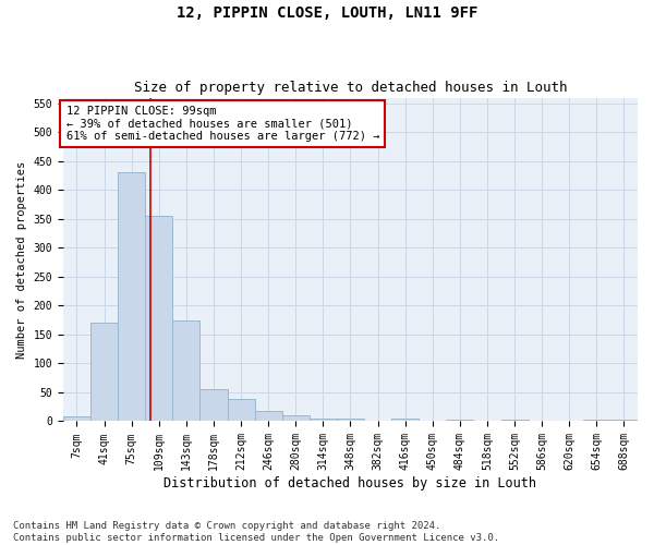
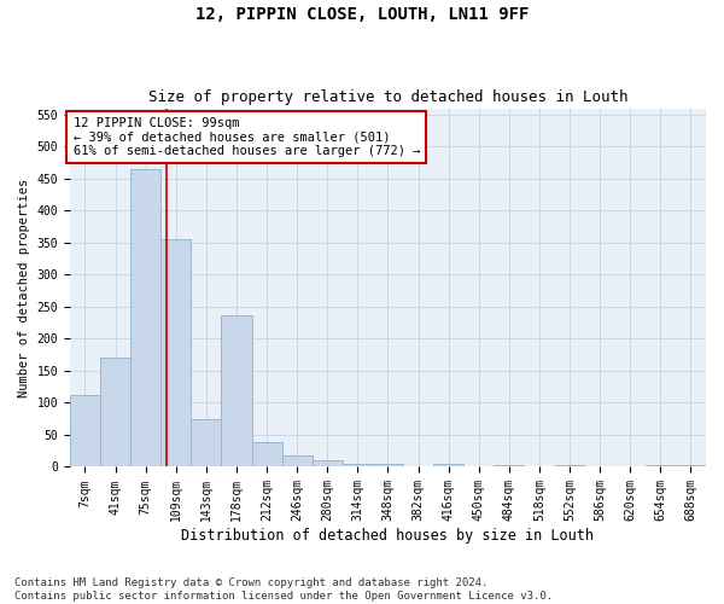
7sqm: 8 -> 112
75sqm: 430 -> 464
143sqm: 175 -> 74
178sqm: 55 -> 236
